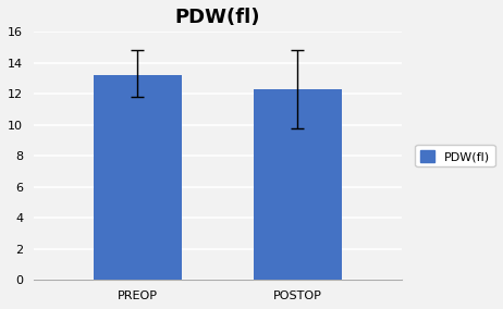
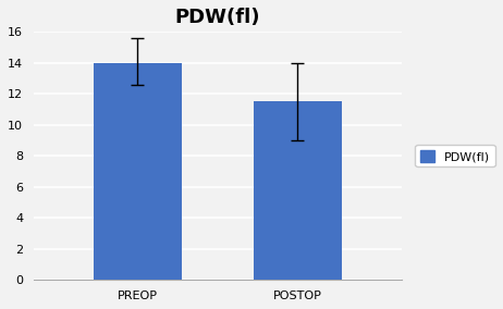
PREOP: 13.2 -> 14.0
POSTOP: 12.3 -> 11.5
